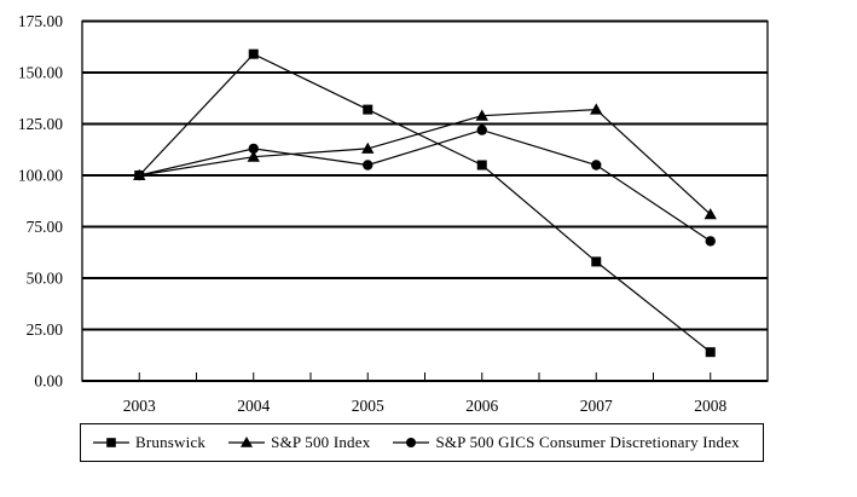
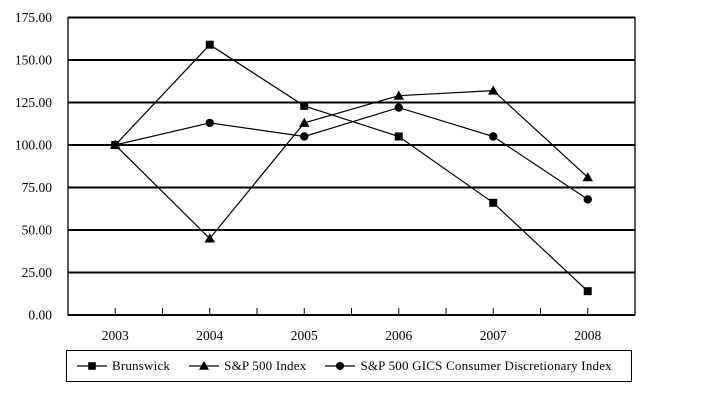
S&P 500 Index/2004: 109 -> 45
Brunswick/2005: 132 -> 123
Brunswick/2007: 58 -> 66
